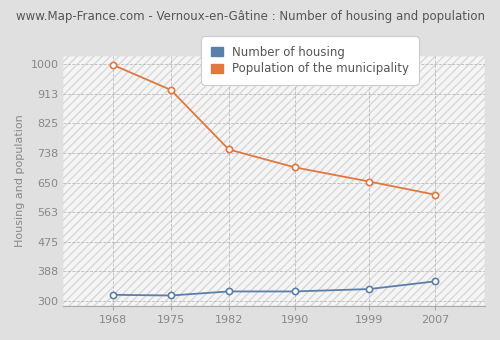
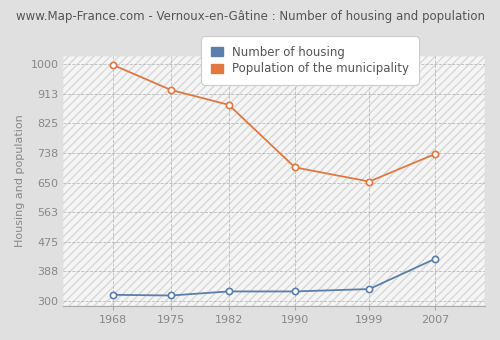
Population of the municipality/1982: 748 -> 880
Number of housing/2007: 358 -> 425
Population of the municipality/2007: 614 -> 735
